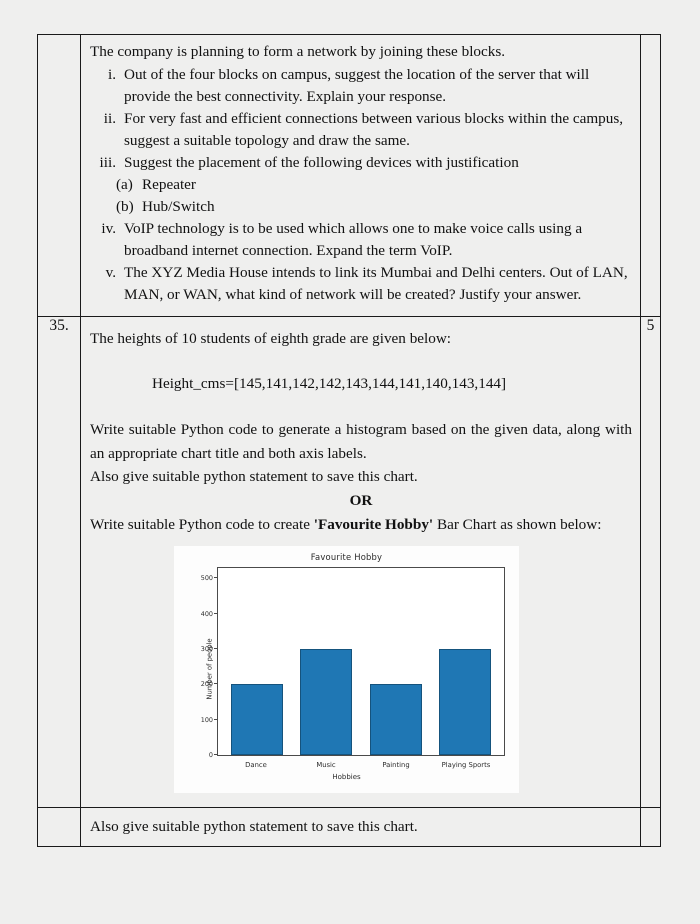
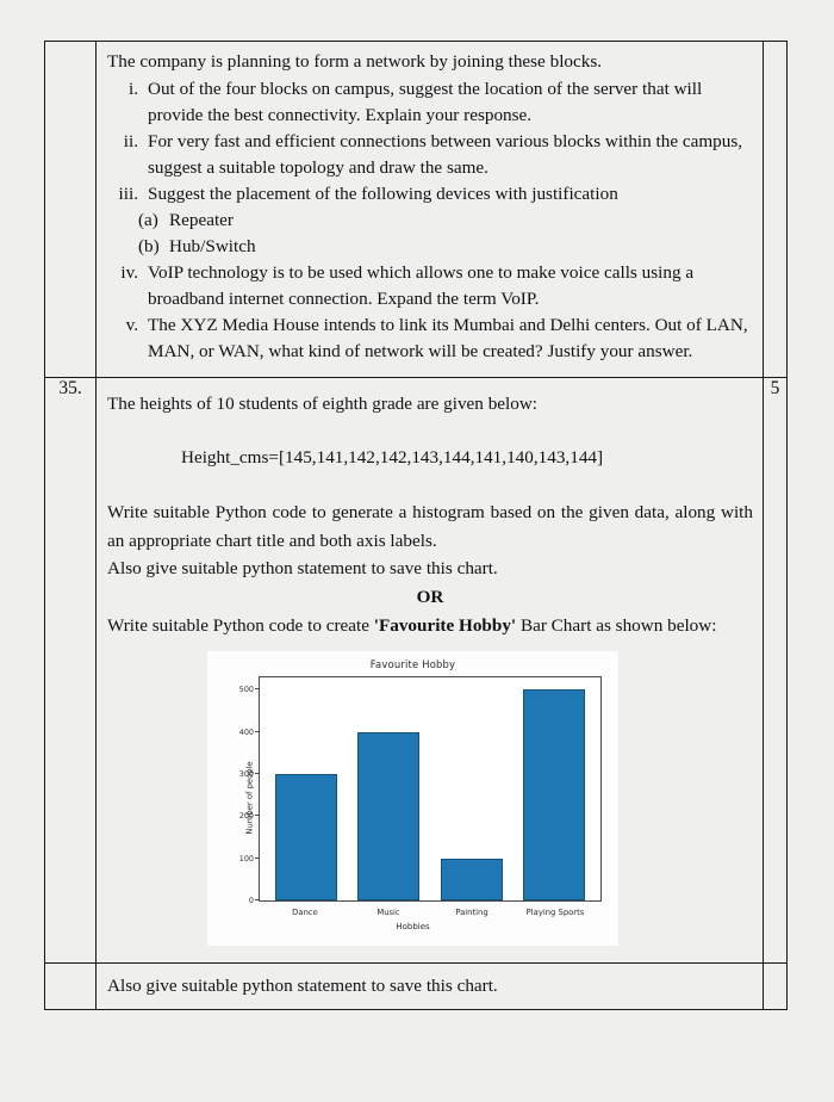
Dance: 200 -> 300
Music: 300 -> 400
Painting: 200 -> 100
Playing Sports: 300 -> 500
